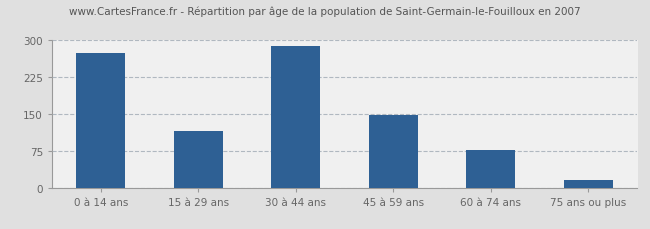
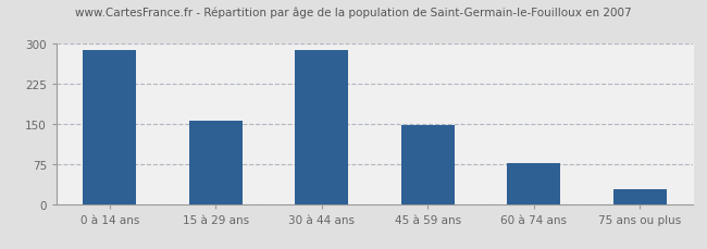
0 à 14 ans: 275 -> 288
15 à 29 ans: 115 -> 157
75 ans ou plus: 15 -> 28
